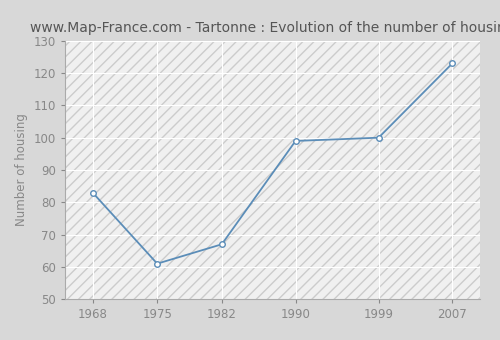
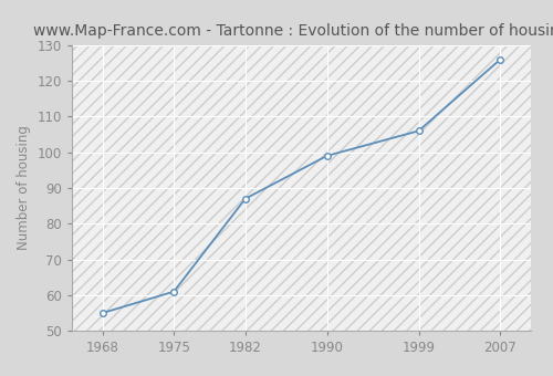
1968: 83 -> 55
1982: 67 -> 87
1999: 100 -> 106
2007: 123 -> 126
